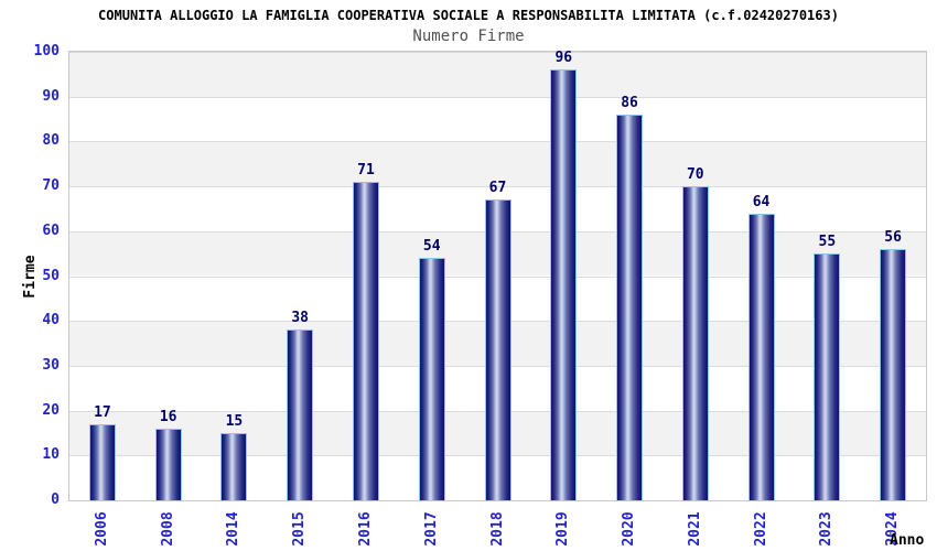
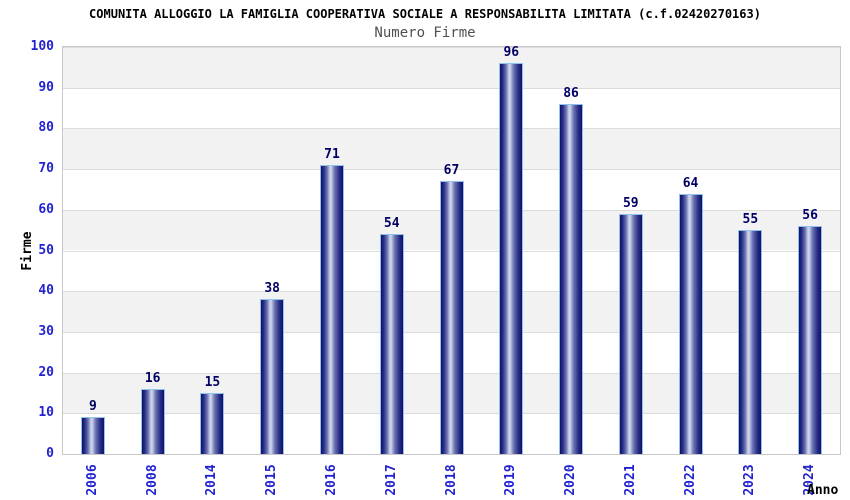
2006: 17 -> 9
2021: 70 -> 59
